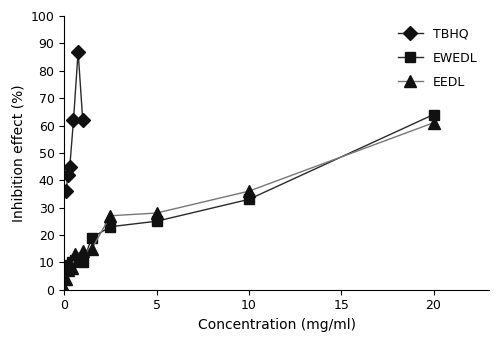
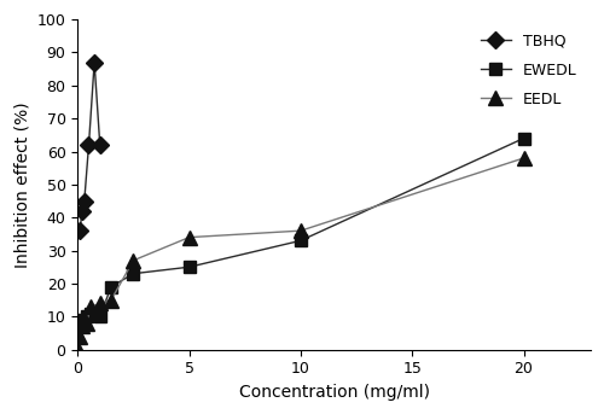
EEDL/5: 28 -> 34
EEDL/20: 61 -> 58
